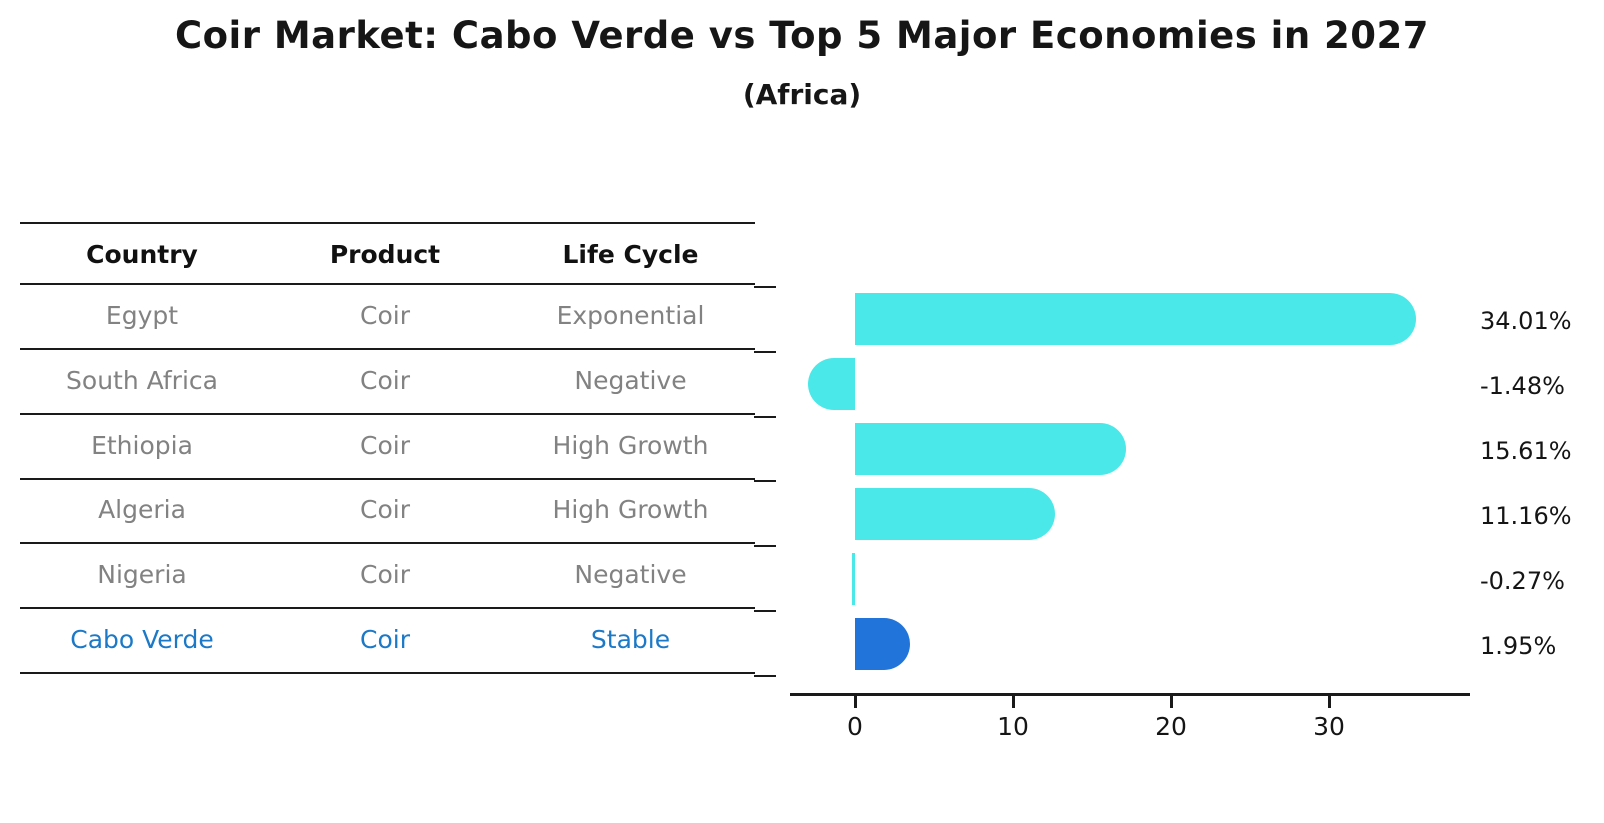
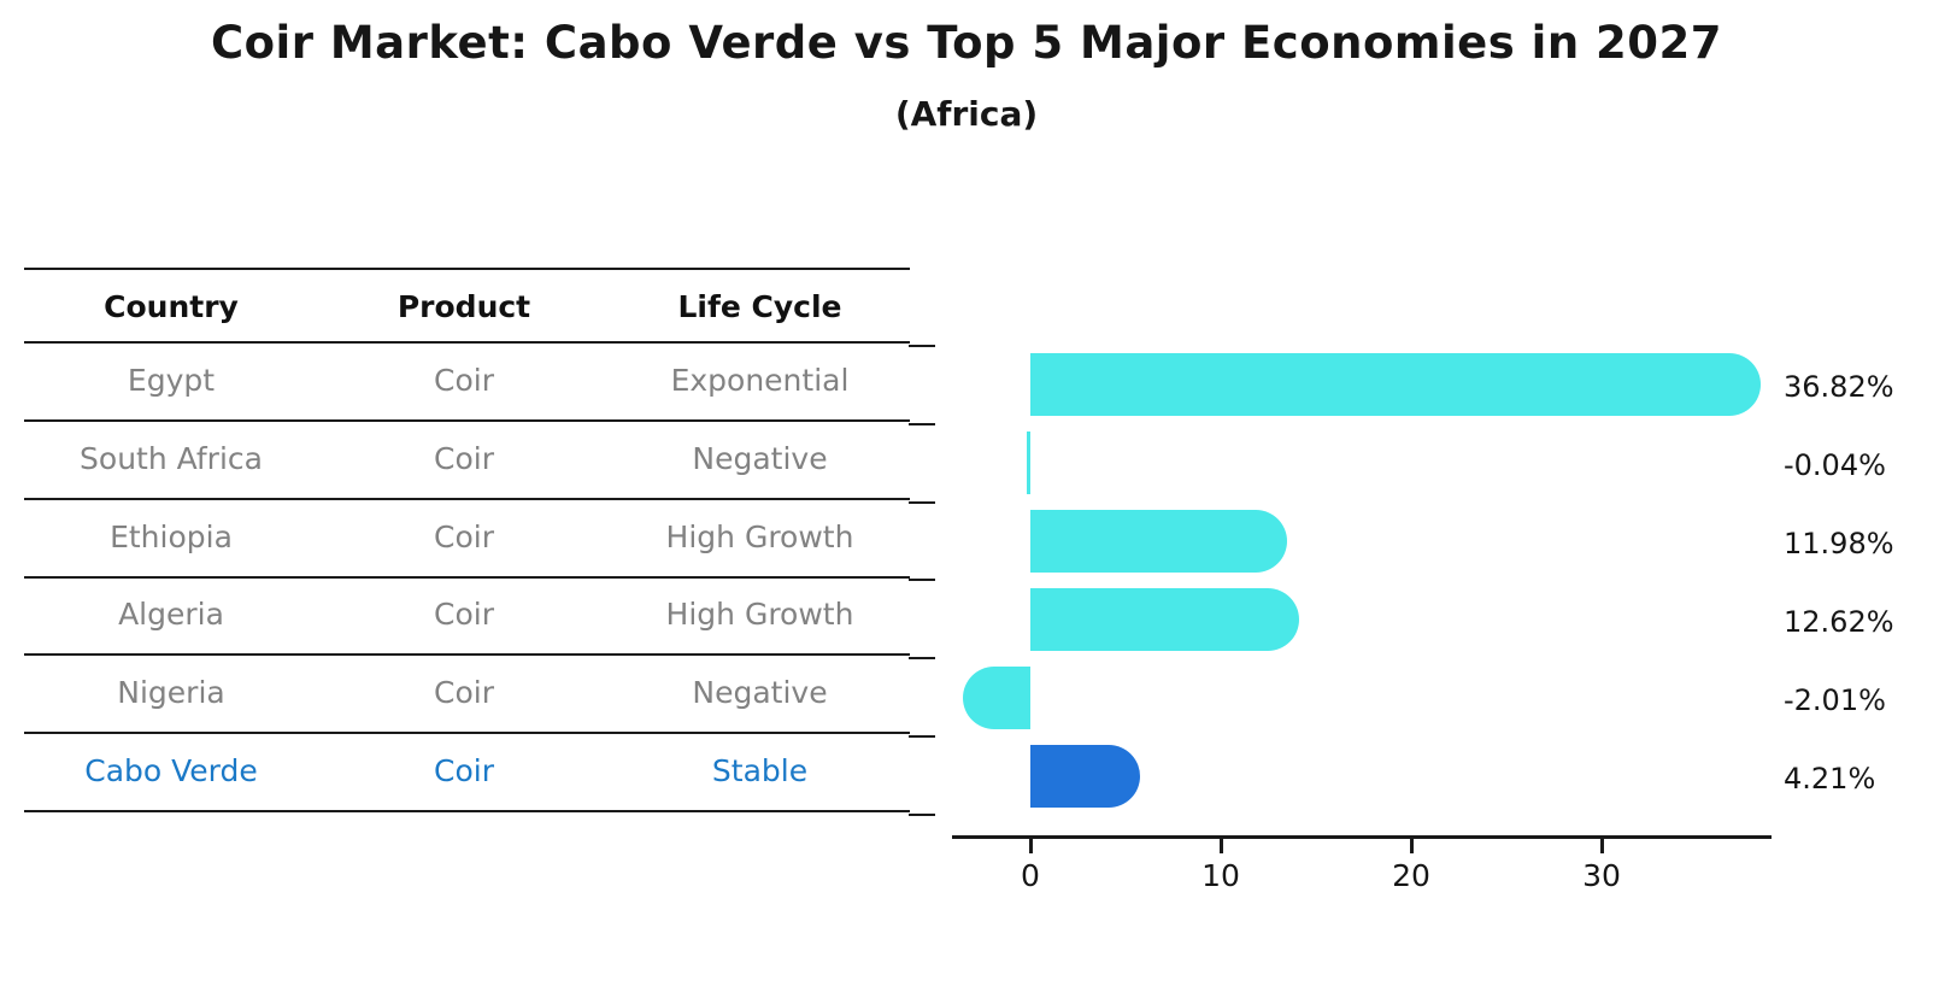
Egypt: 34.01% -> 36.82%
South Africa: -1.48% -> -0.04%
Ethiopia: 15.61% -> 11.98%
Algeria: 11.16% -> 12.62%
Nigeria: -0.27% -> -2.01%
Cabo Verde: 1.95% -> 4.21%
